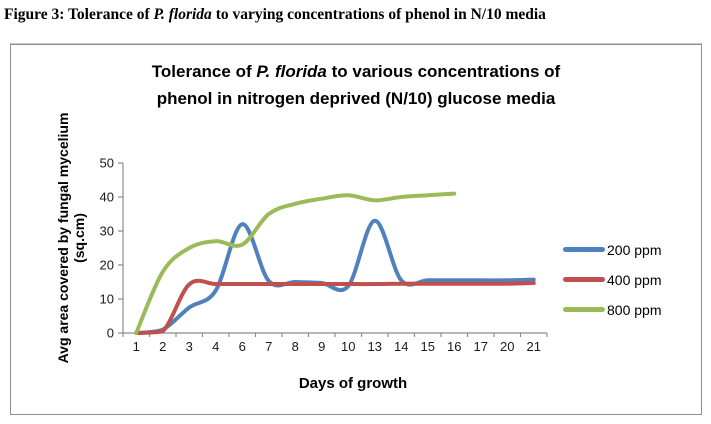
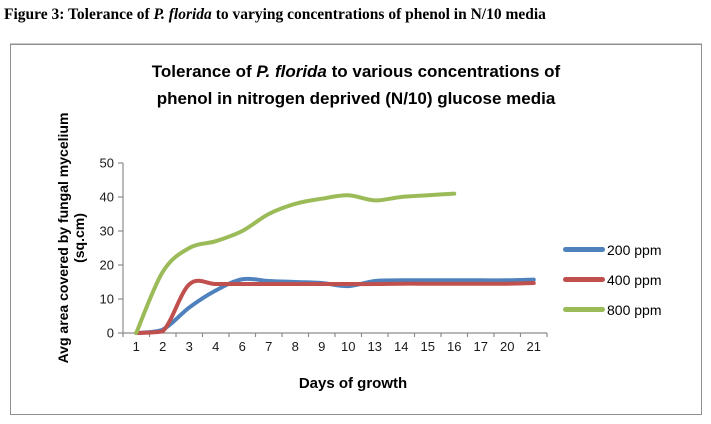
200 ppm/6: 32 -> 16
800 ppm/6: 26 -> 30
200 ppm/13: 33 -> 15
